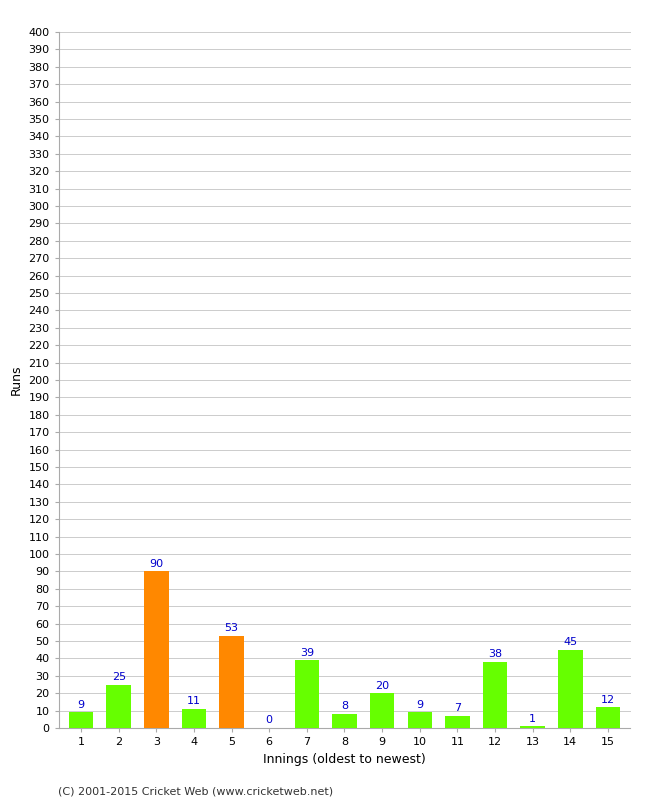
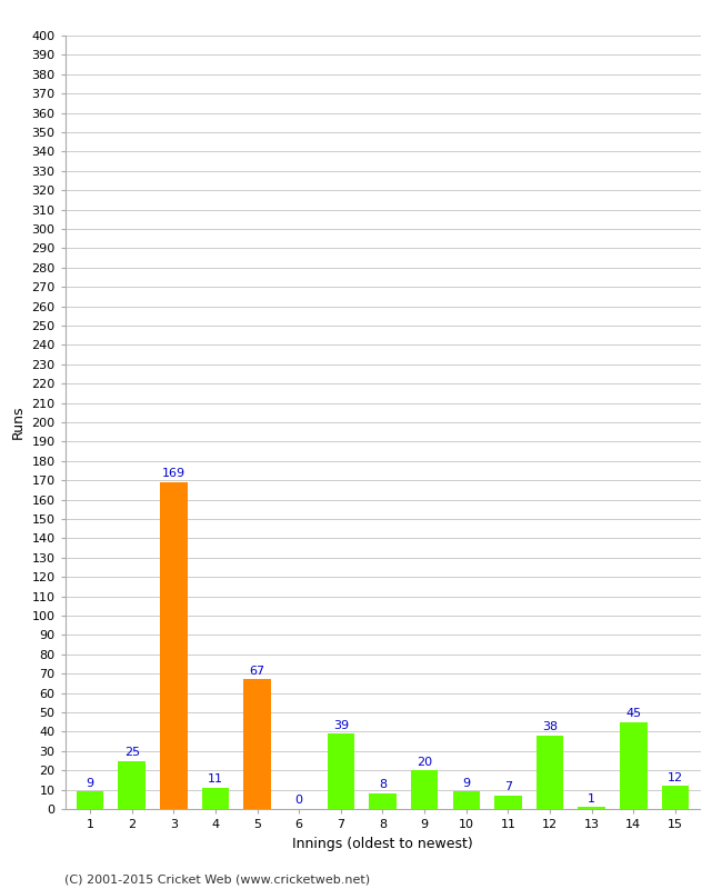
3: 90 -> 169
5: 53 -> 67
